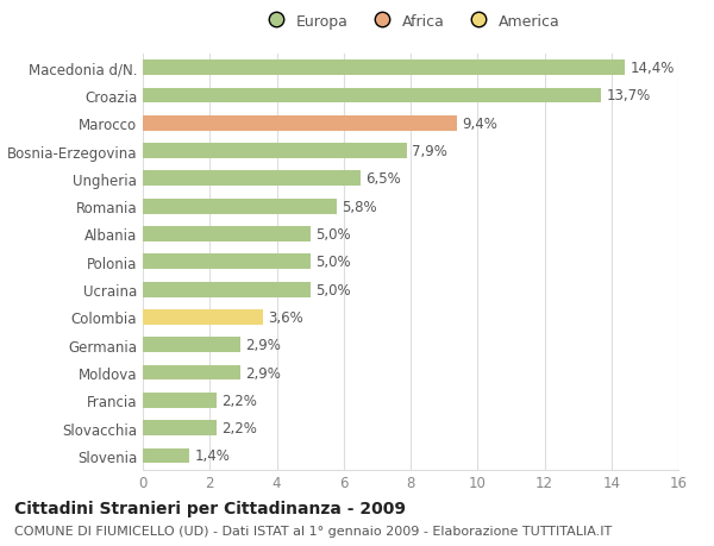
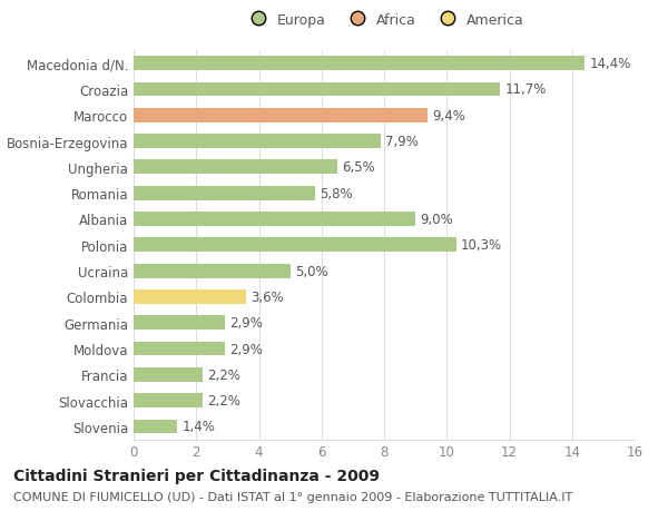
Croazia: 13,7% -> 11,7%
Albania: 5,0% -> 9,0%
Polonia: 5,0% -> 10,3%
